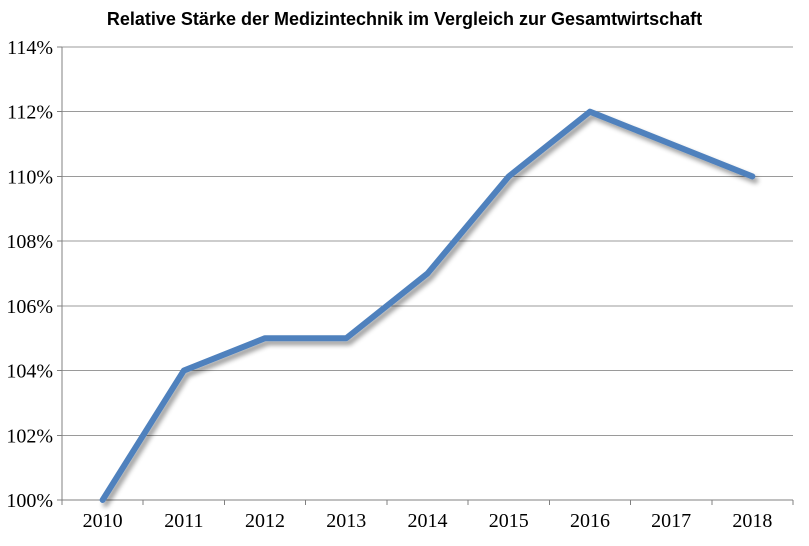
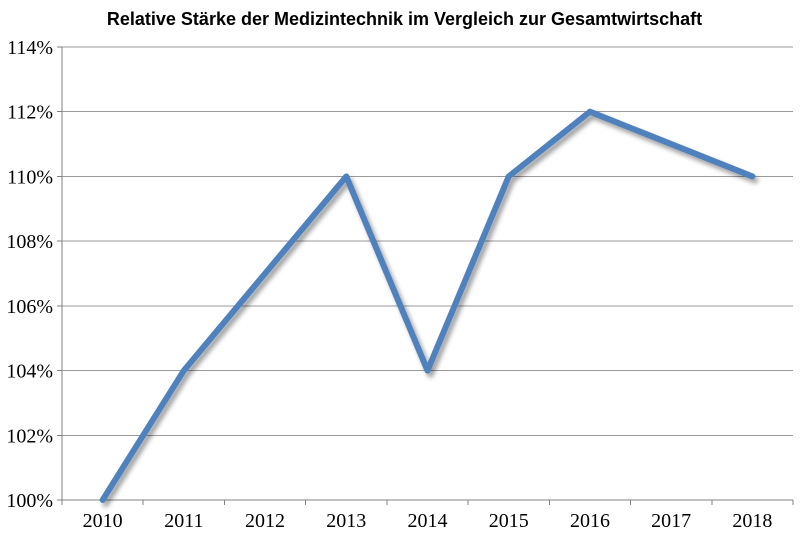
2012: 105% -> 107%
2013: 105% -> 110%
2014: 107% -> 104%
